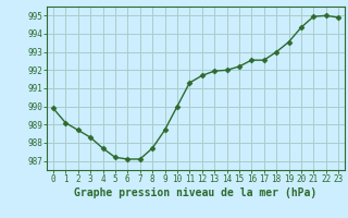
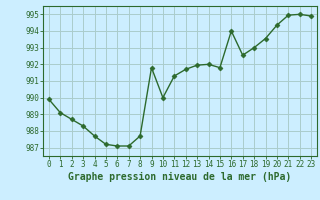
9: 988.7 -> 991.8
15: 992.2 -> 991.8
16: 992.5 -> 994.0
